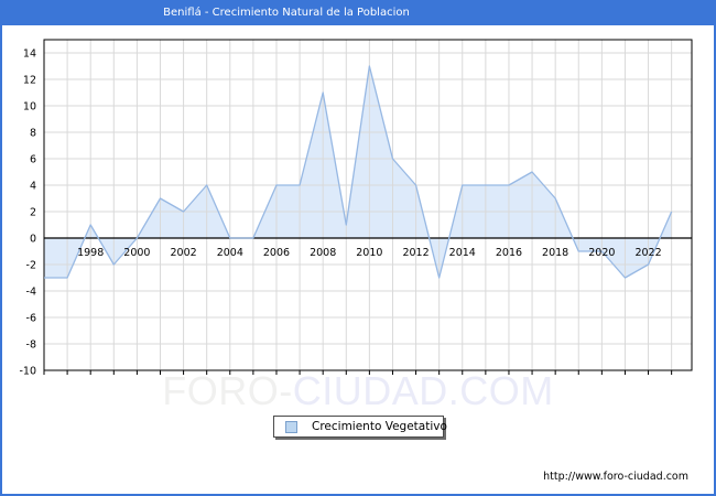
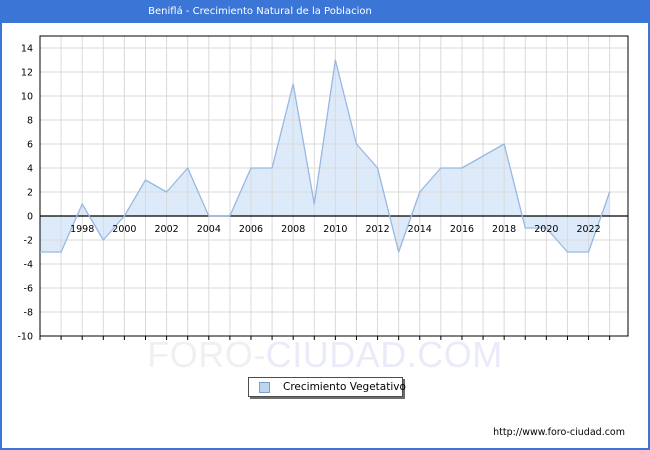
2014: 4 -> 2
2018: 3 -> 6
2022: -2 -> -3
